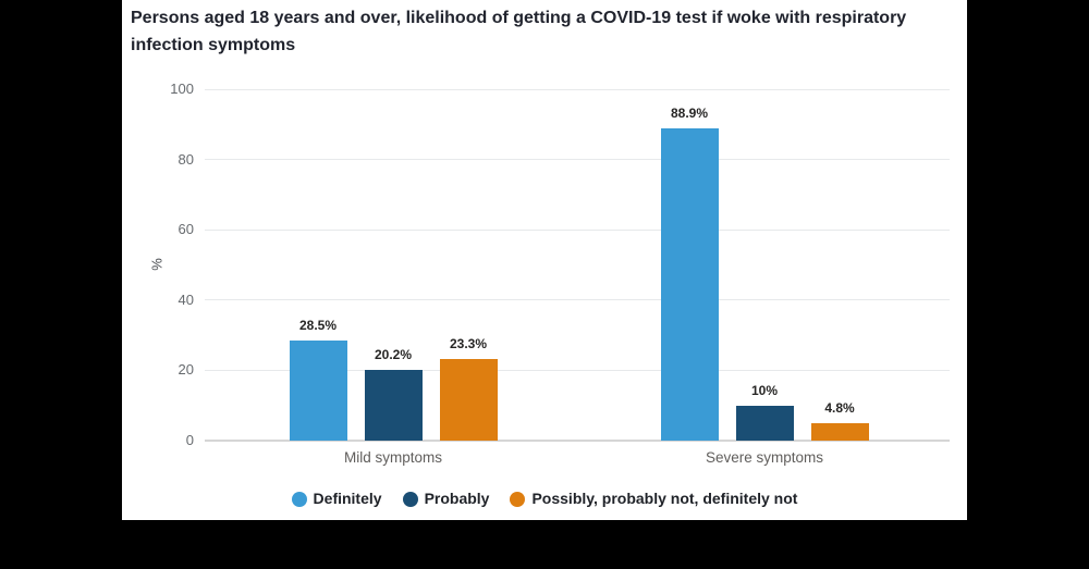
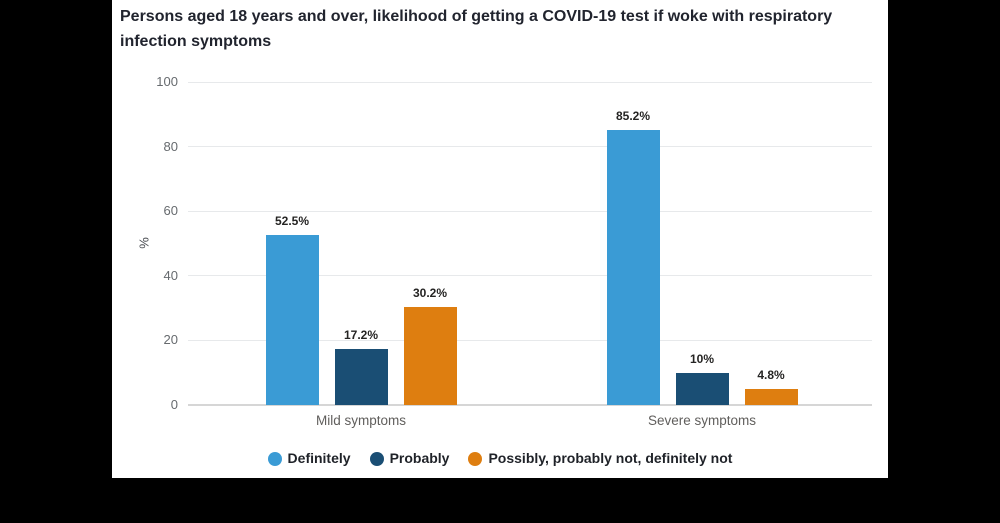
Definitely/Mild symptoms: 28.5% -> 52.5%
Probably/Mild symptoms: 20.2% -> 17.2%
Possibly, probably not, definitely not/Mild symptoms: 23.3% -> 30.2%
Definitely/Severe symptoms: 88.9% -> 85.2%
